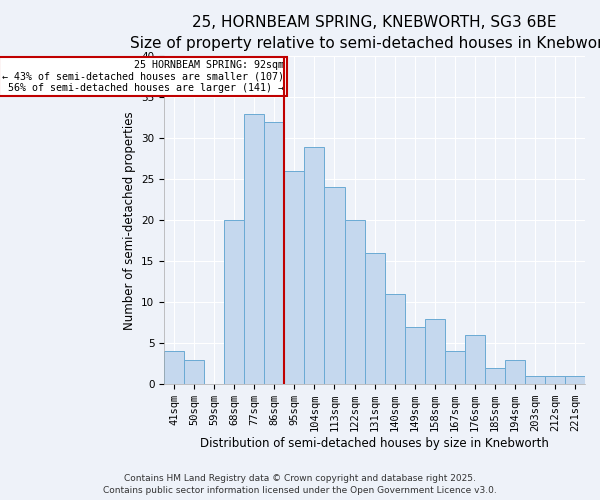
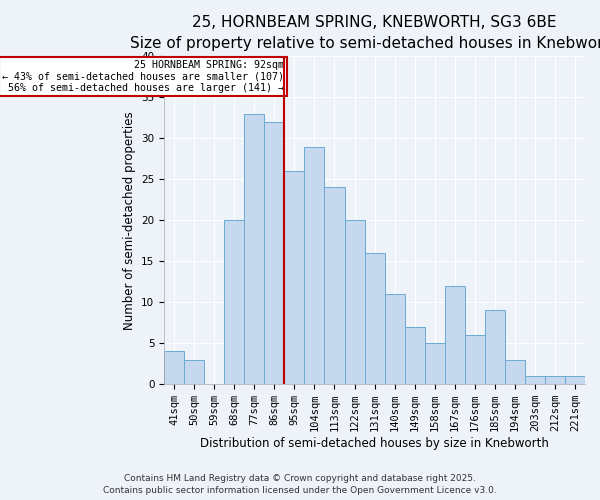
158sqm: 8 -> 5
167sqm: 4 -> 12
185sqm: 2 -> 9
